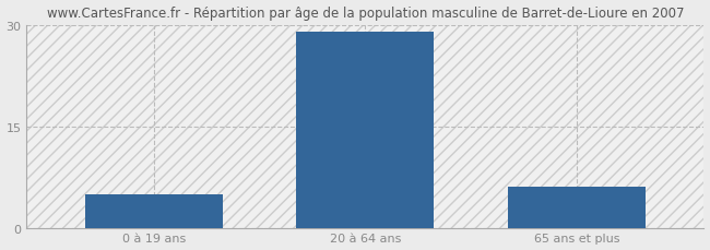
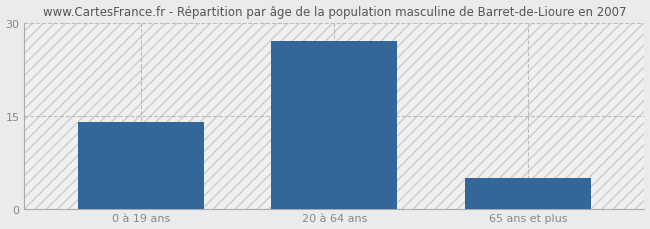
0 à 19 ans: 5 -> 14
20 à 64 ans: 29 -> 27
65 ans et plus: 6 -> 5
